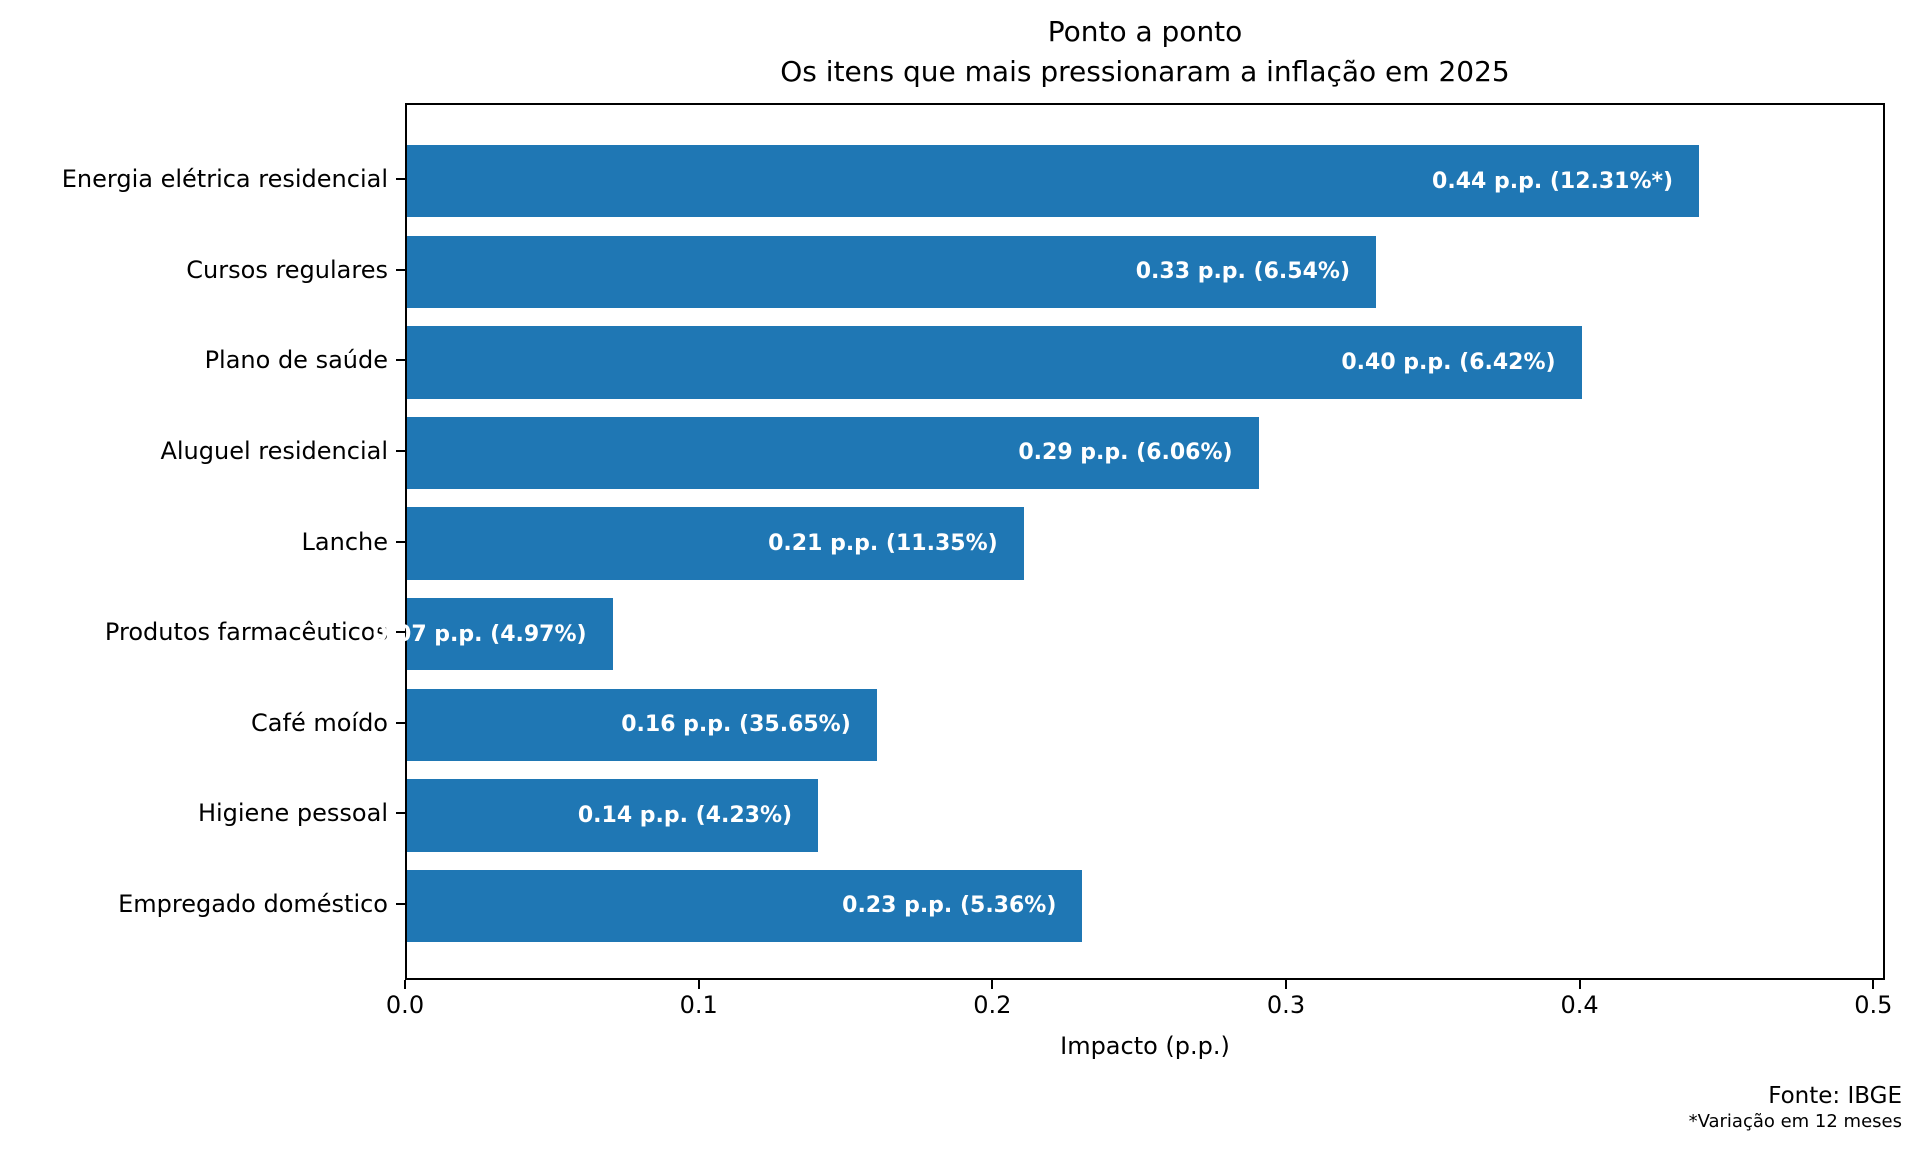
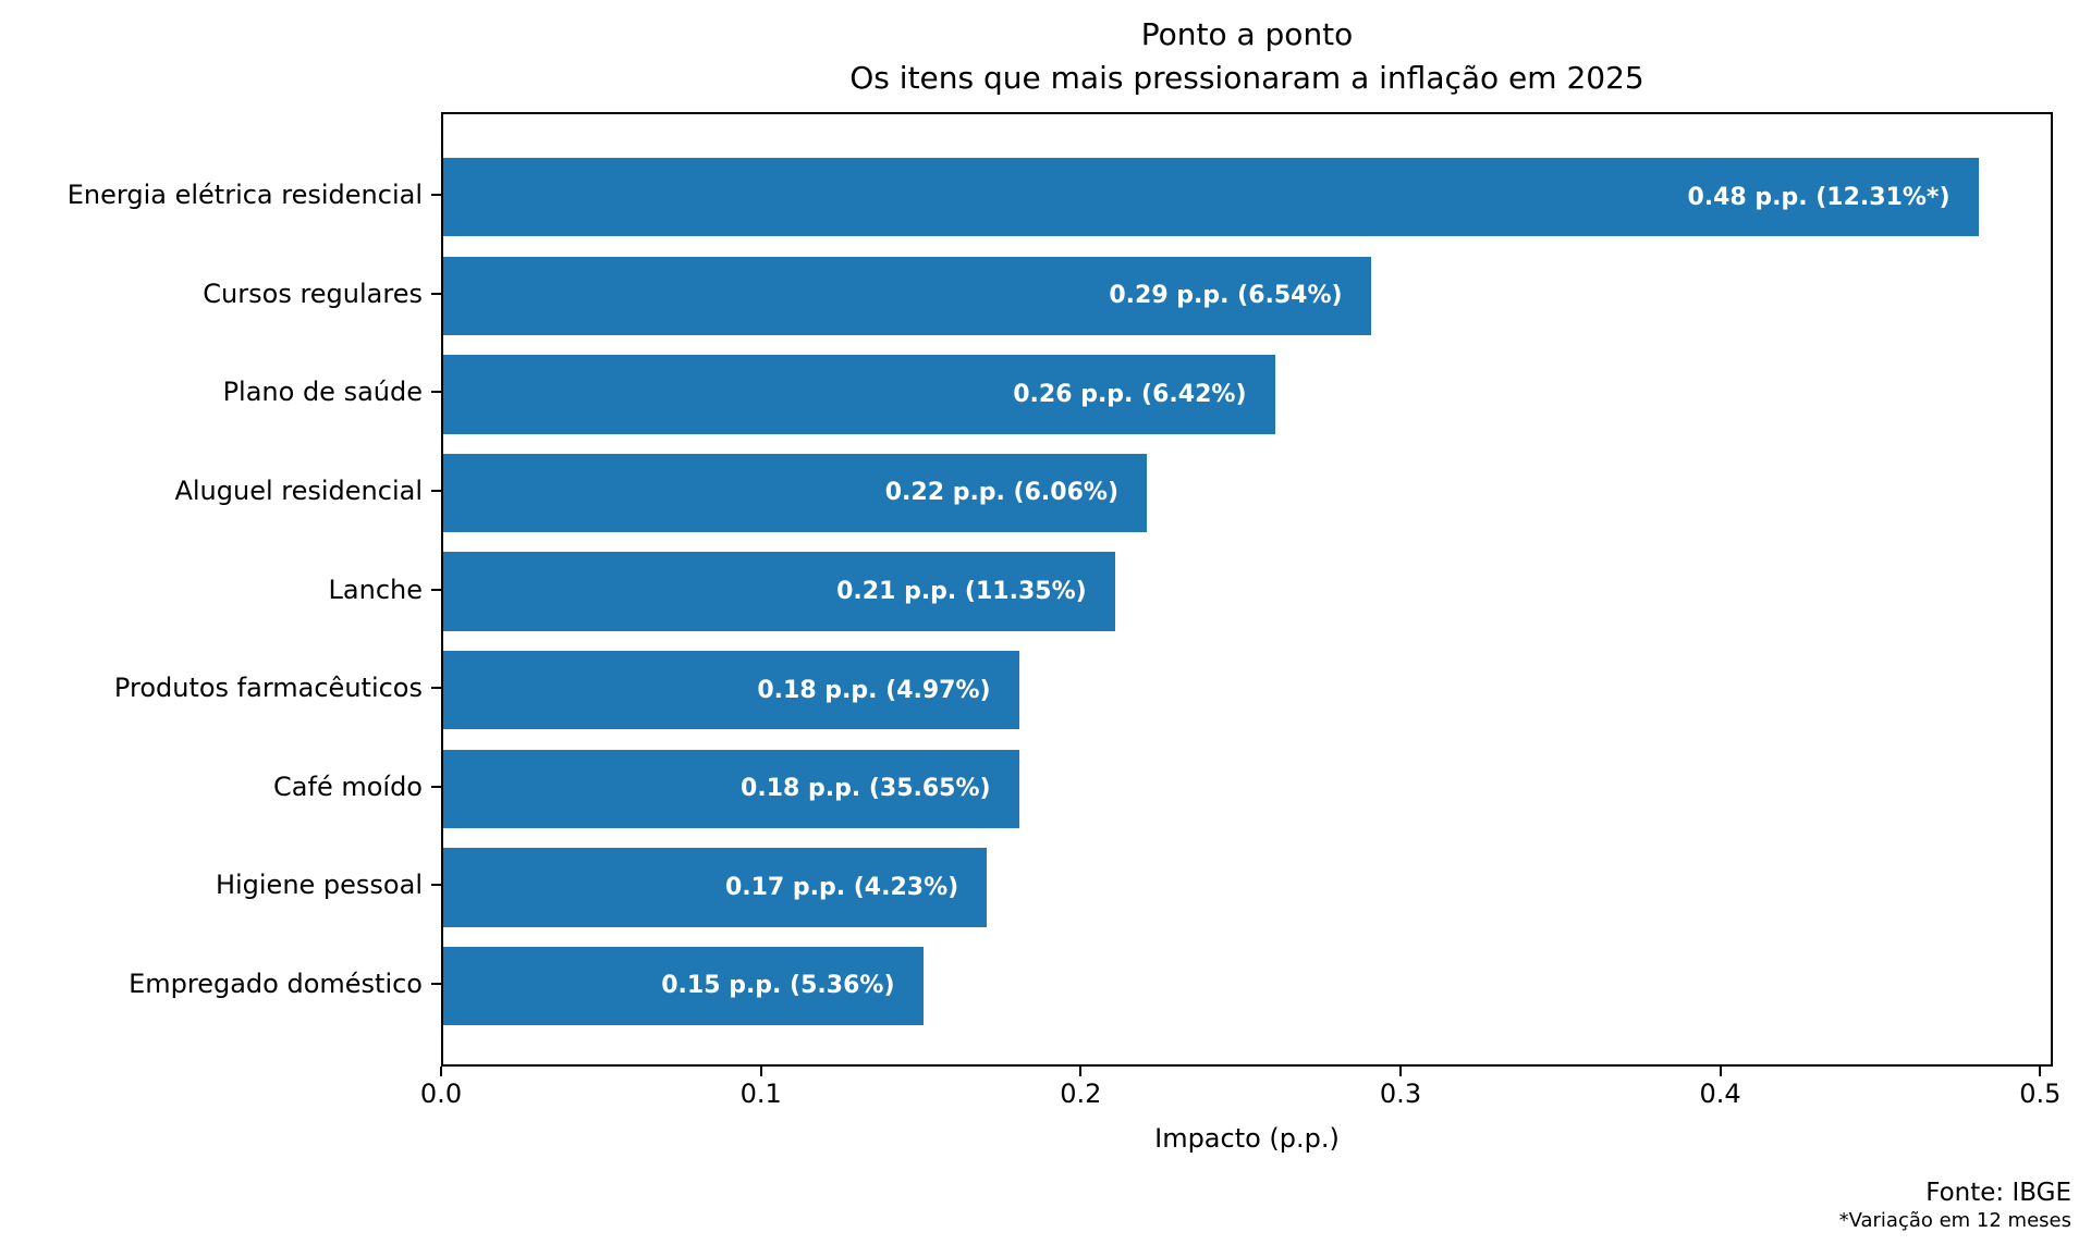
Energia elétrica residencial: 0.44 -> 0.48
Cursos regulares: 0.33 -> 0.29
Plano de saúde: 0.40 -> 0.26
Aluguel residencial: 0.29 -> 0.22
Produtos farmacêuticos: 0.07 -> 0.18
Café moído: 0.16 -> 0.18
Higiene pessoal: 0.14 -> 0.17
Empregado doméstico: 0.23 -> 0.15
